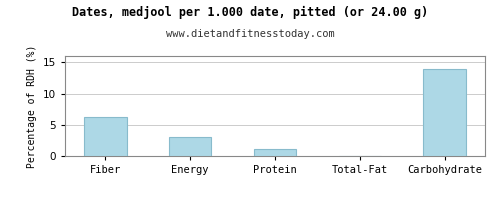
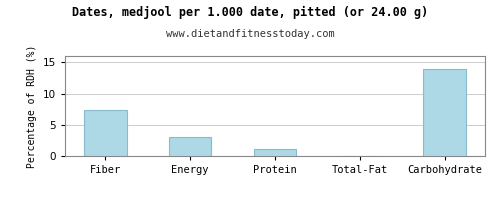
Fiber: 6.2 -> 7.4
